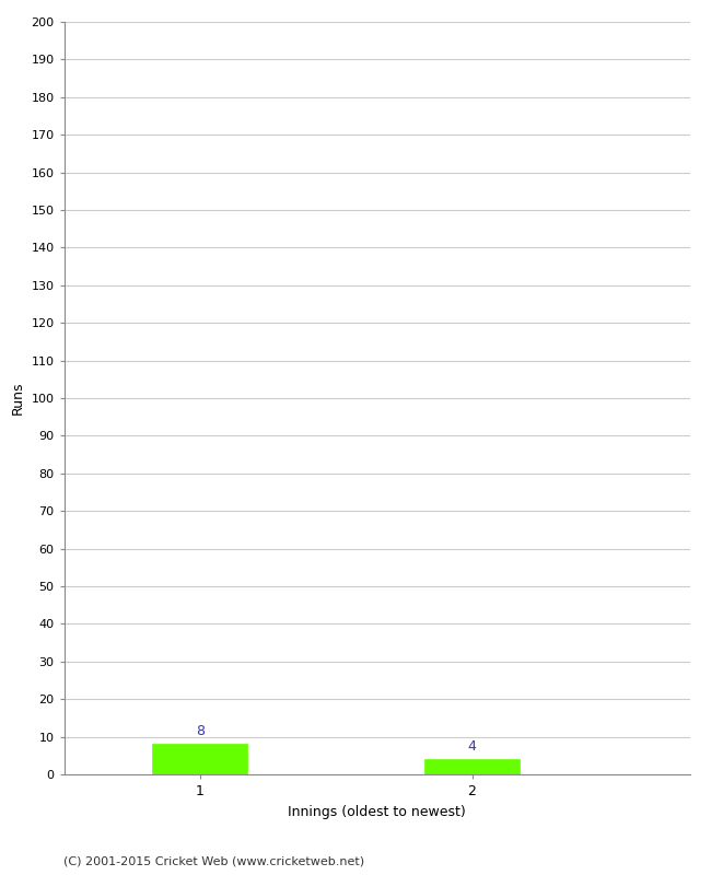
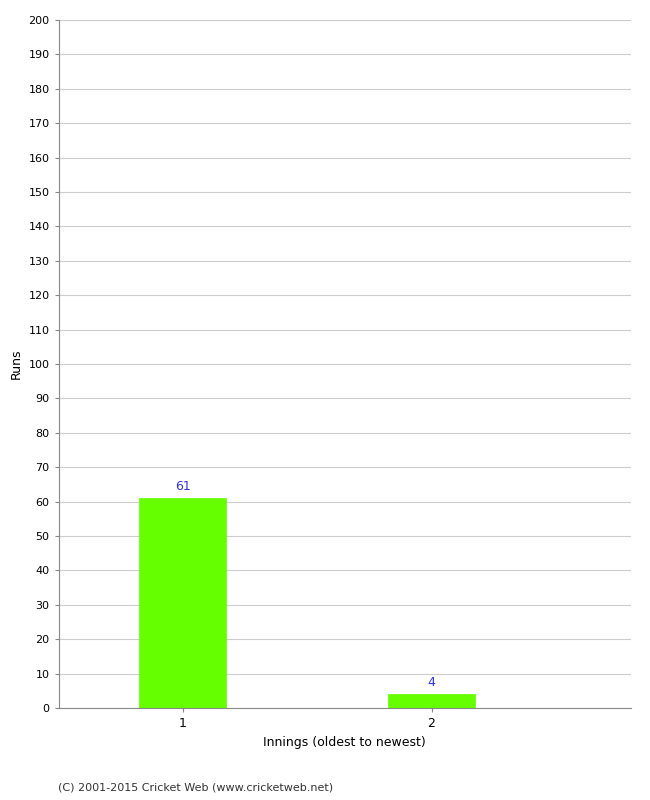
1: 8 -> 61
